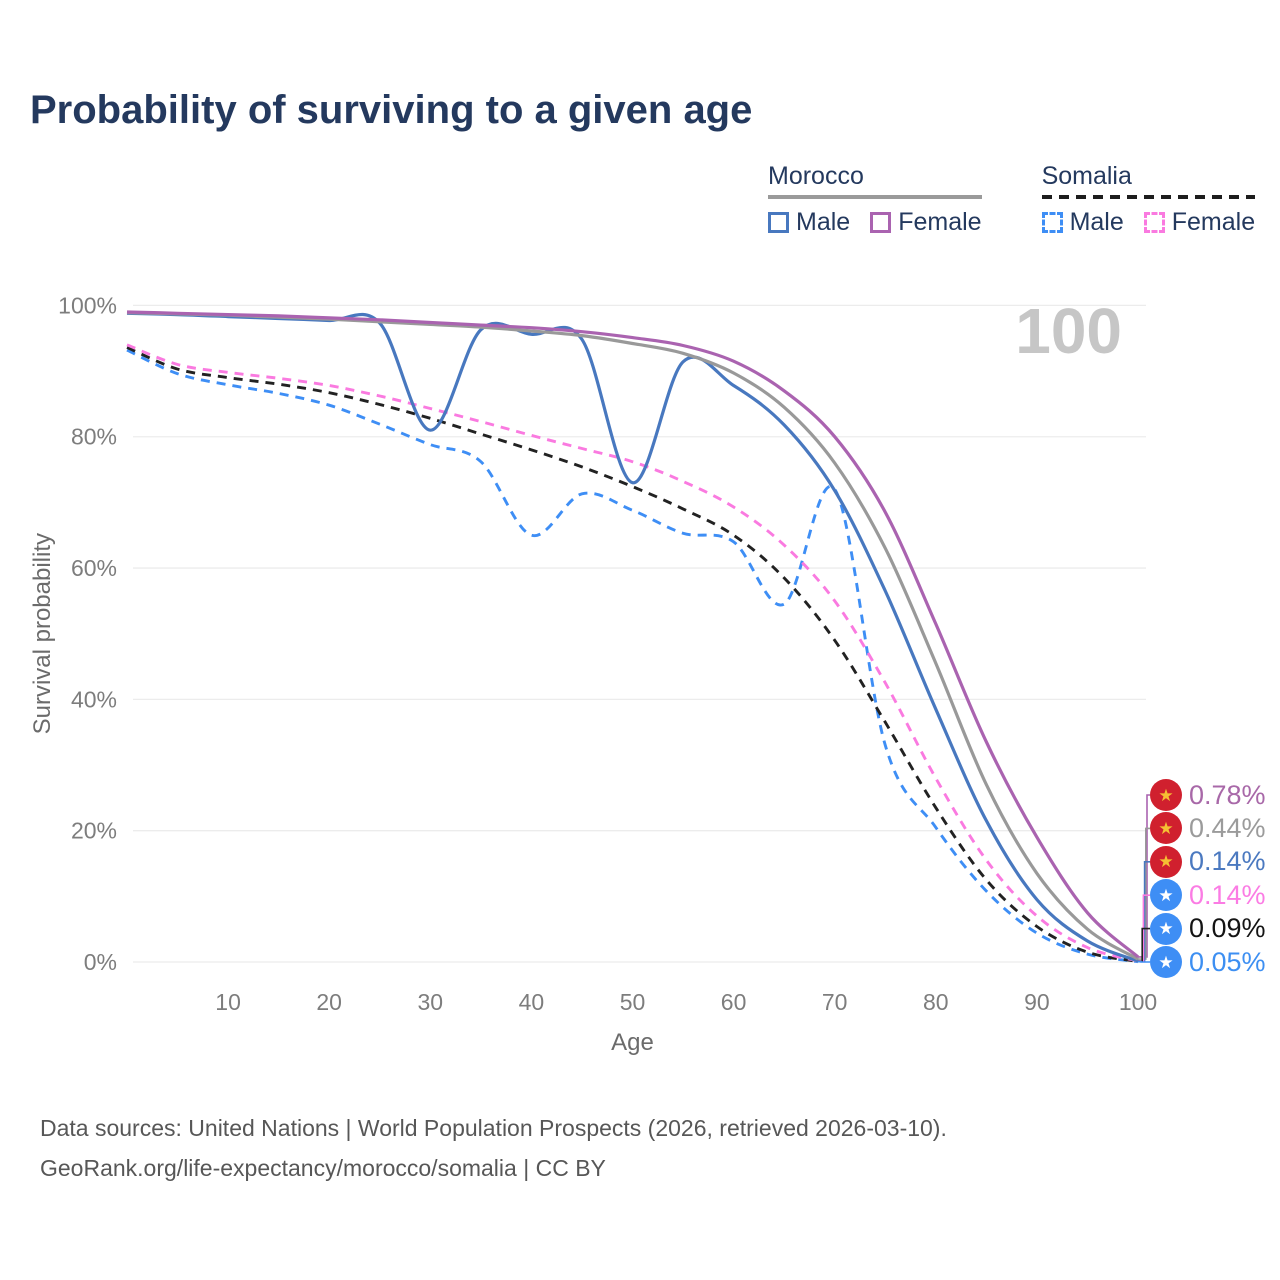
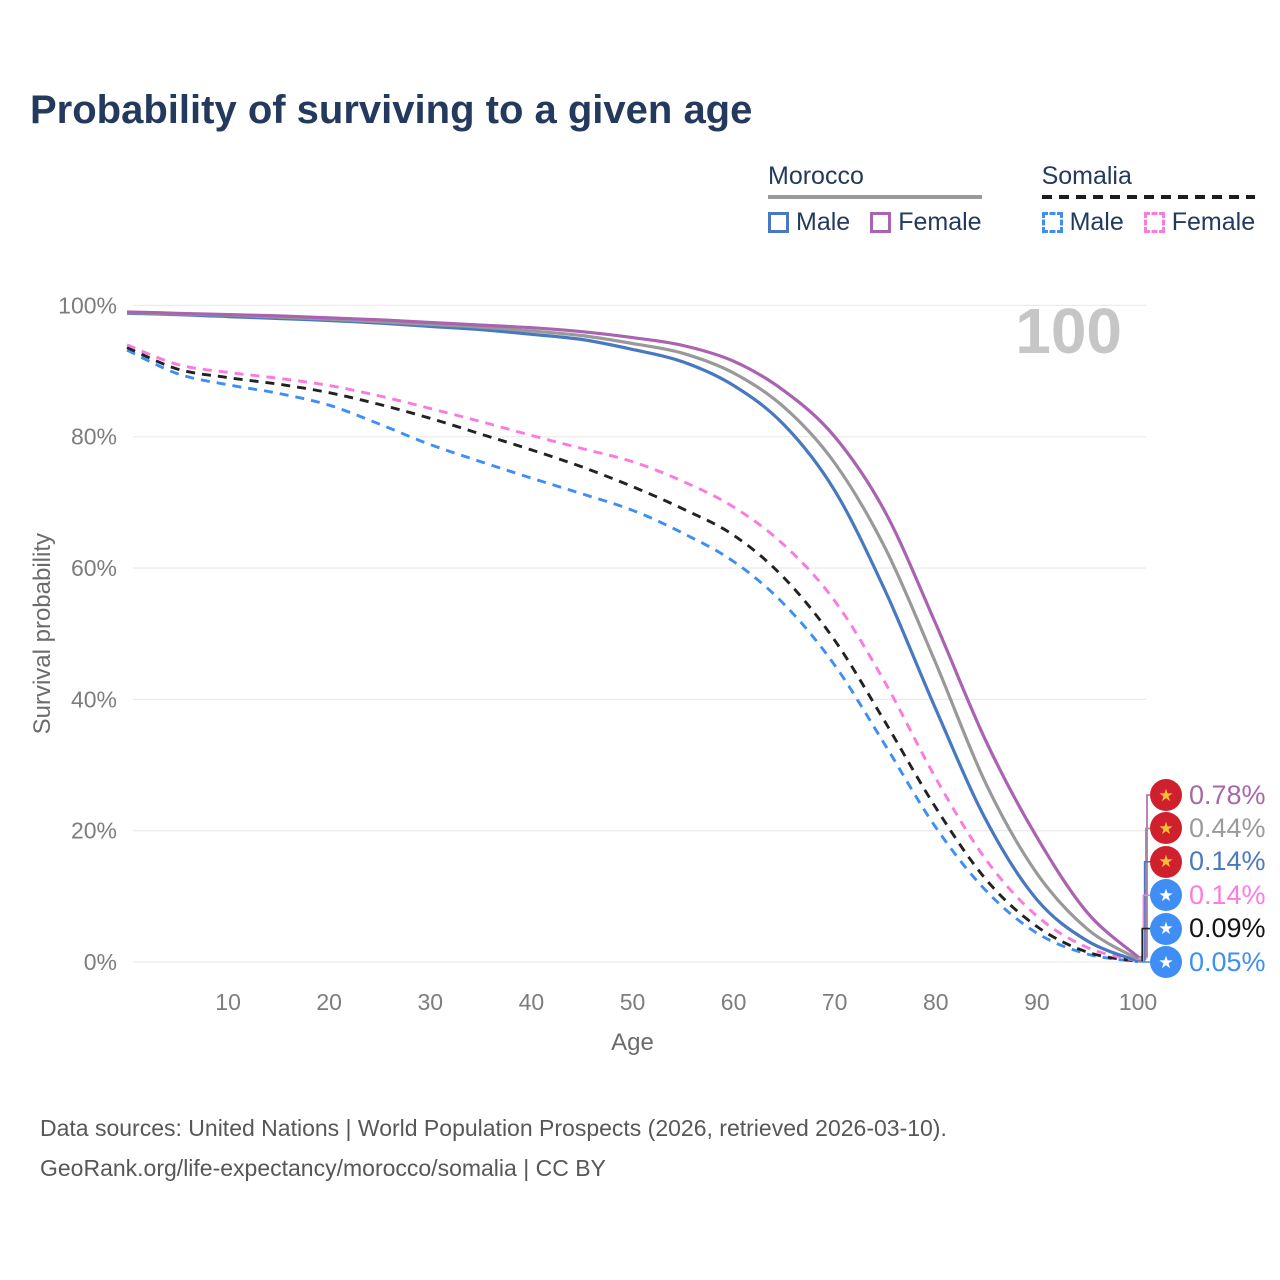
Morocco Male/30: 81% -> 97%
Somalia Male/40: 65% -> 74%
Morocco Male/50: 73% -> 93%
Somalia Male/60: 64% -> 61%
Somalia Male/70: 72% -> 45%
